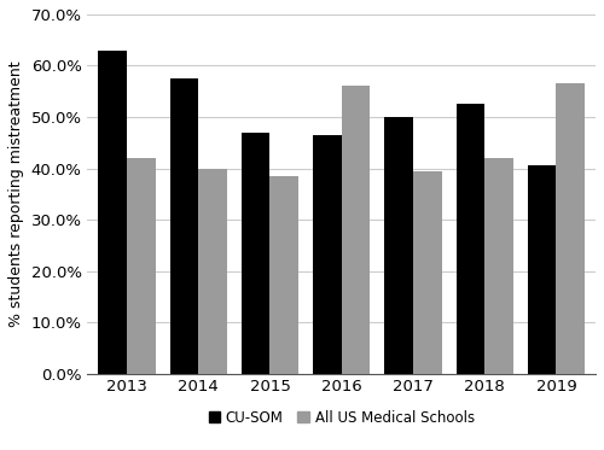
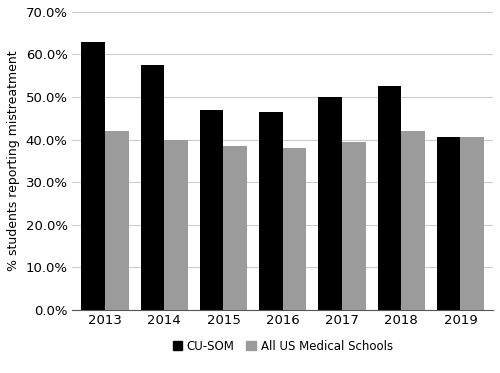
All US Medical Schools/2016: 56.0% -> 38.0%
All US Medical Schools/2019: 56.5% -> 40.5%
